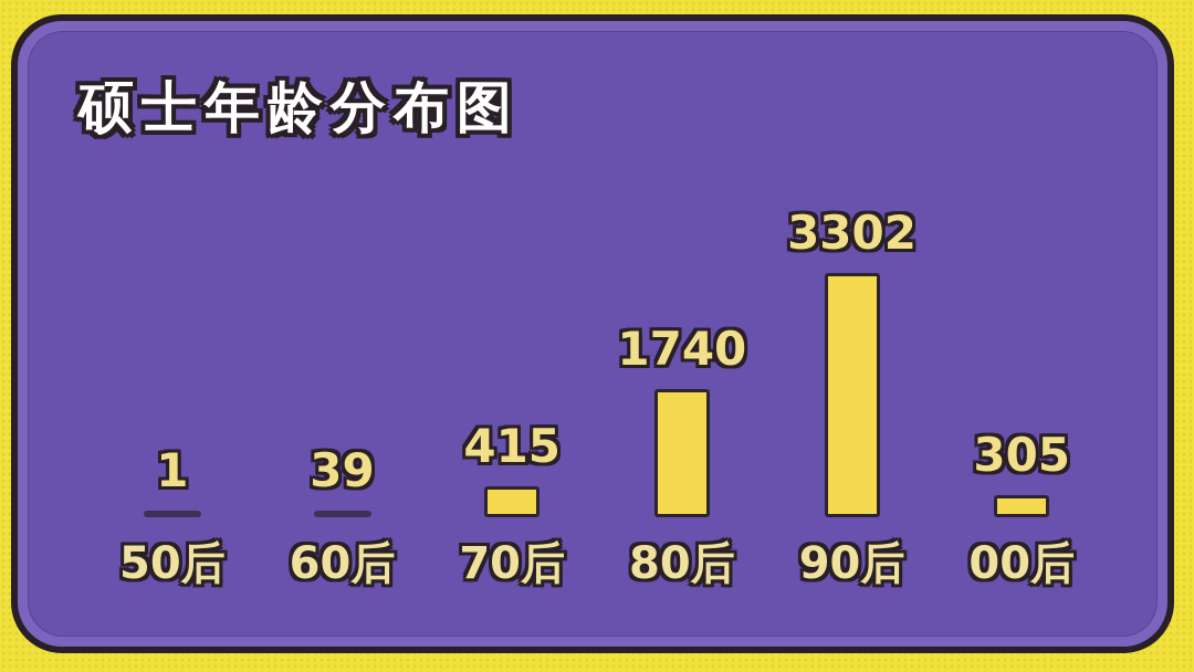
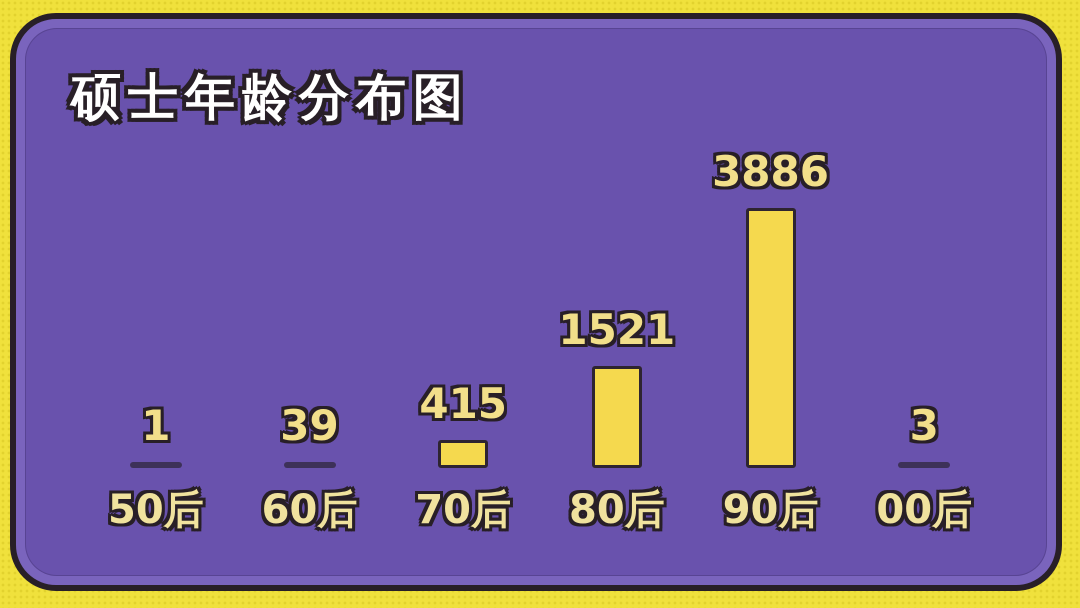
80后: 1740 -> 1521
90后: 3302 -> 3886
00后: 305 -> 3
